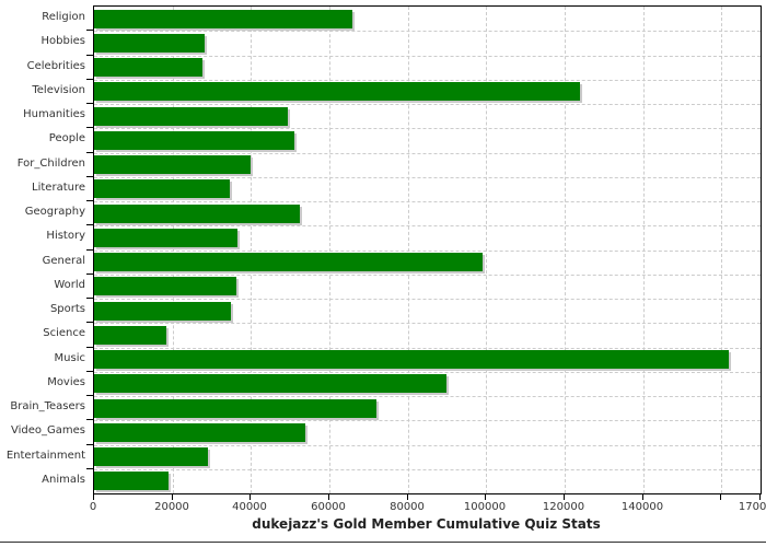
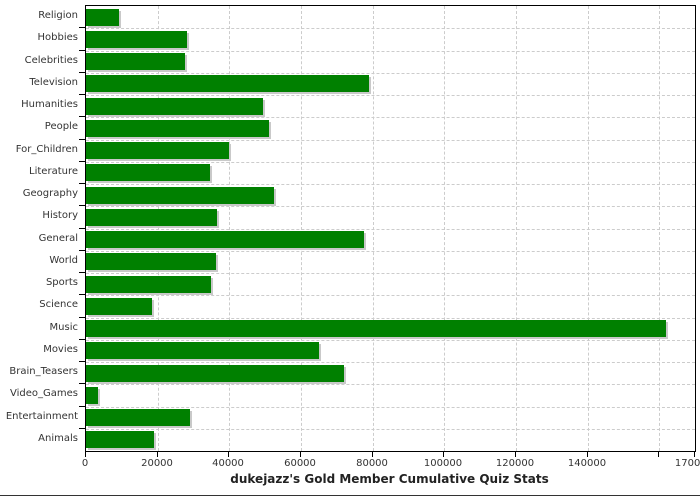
Religion: 66000 -> 9000
Television: 124000 -> 79000
General: 99000 -> 78000
Movies: 90000 -> 65000
Video_Games: 54000 -> 3000
